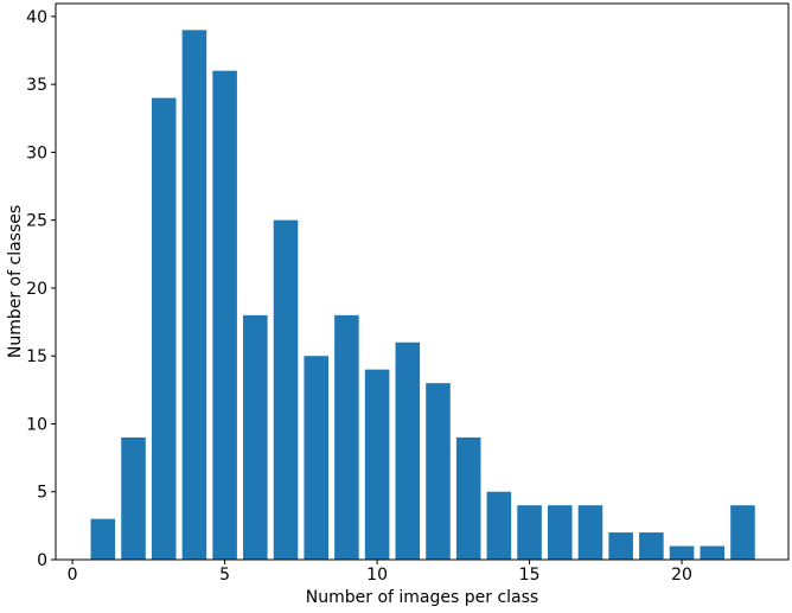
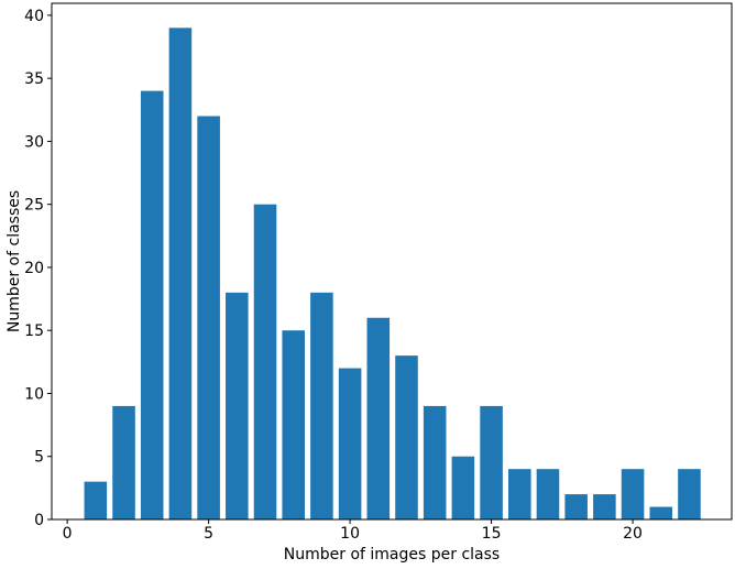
5: 36 -> 32
10: 14 -> 12
15: 4 -> 9
20: 1 -> 4
